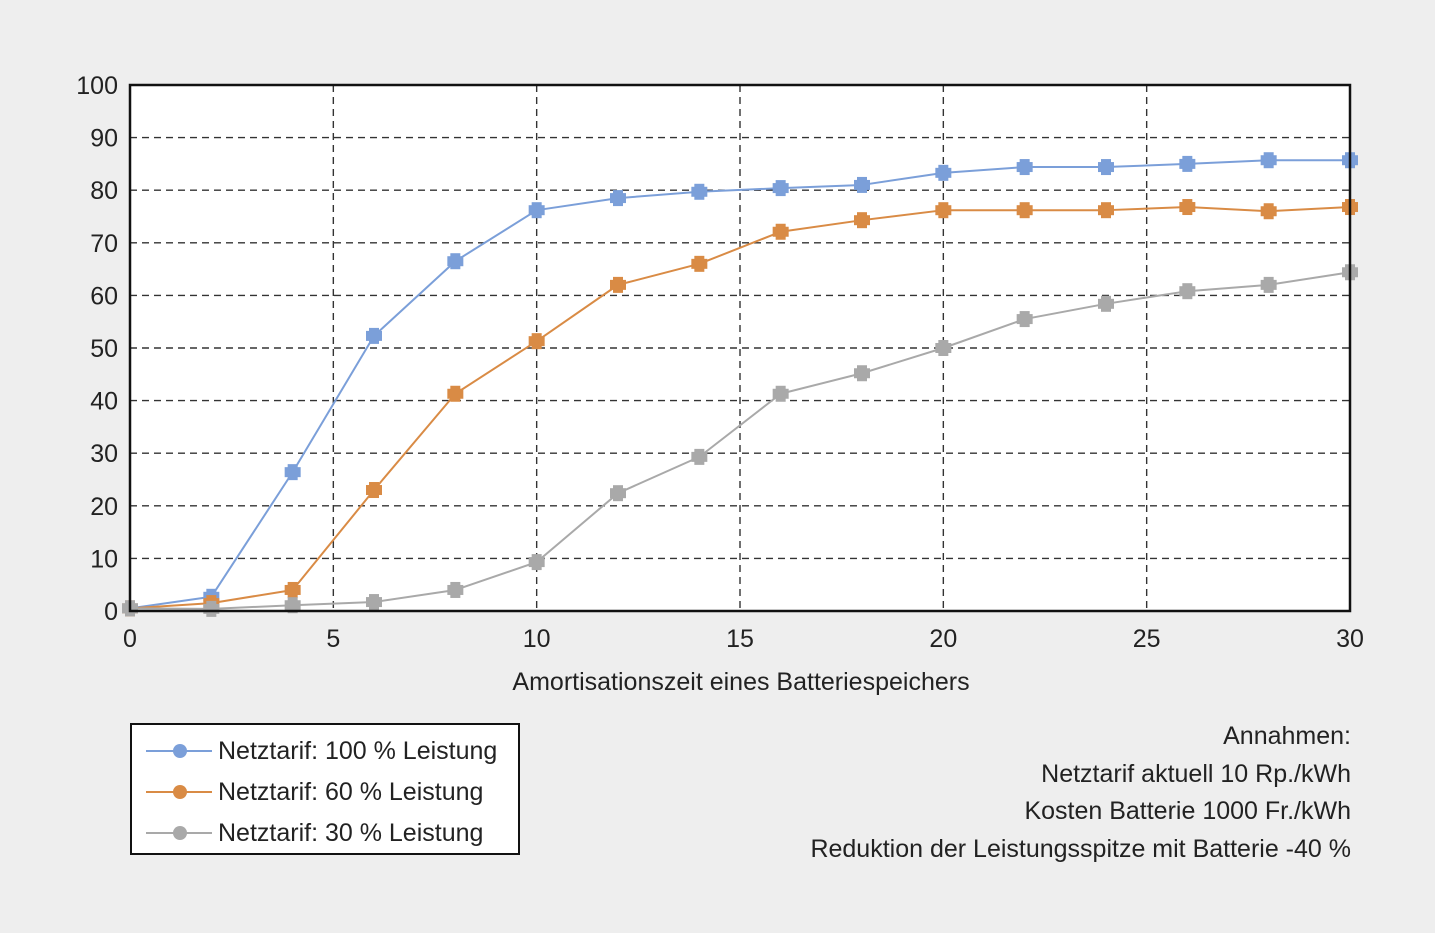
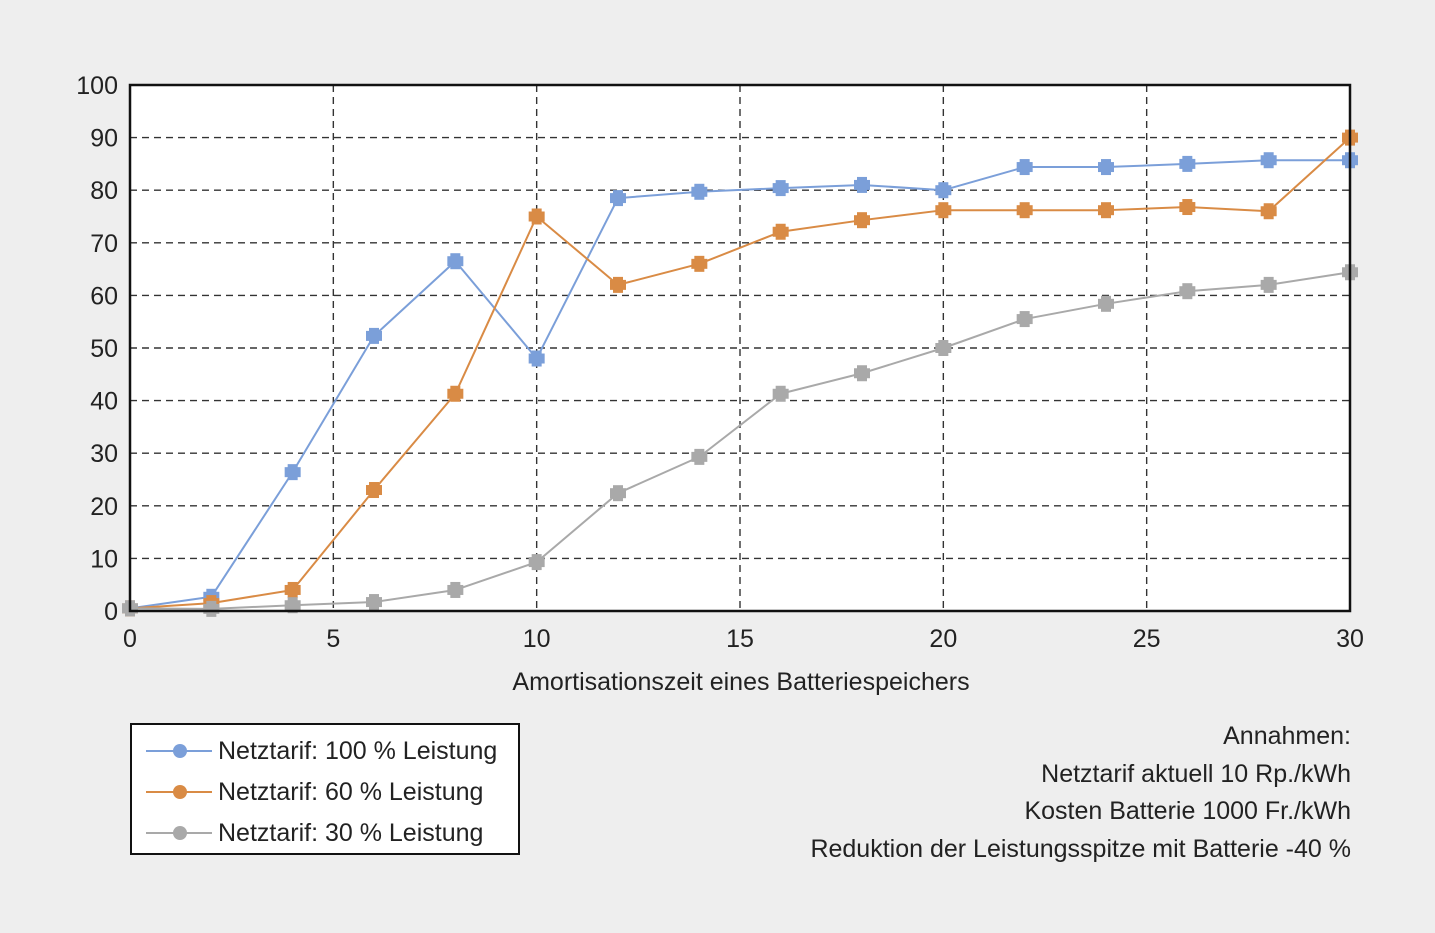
Netztarif: 100 % Leistung/10: 76 -> 48
Netztarif: 60 % Leistung/10: 51 -> 75
Netztarif: 100 % Leistung/20: 83 -> 80
Netztarif: 60 % Leistung/30: 77 -> 90
